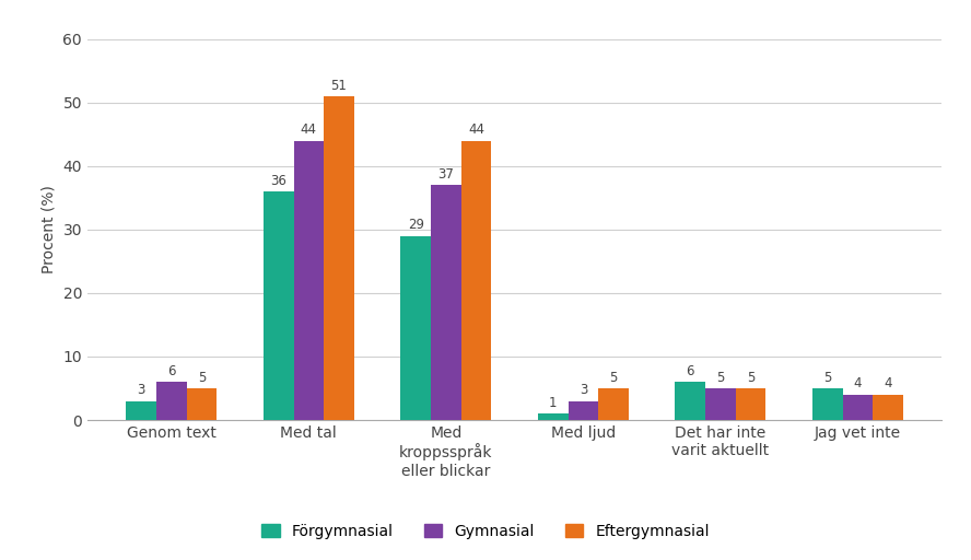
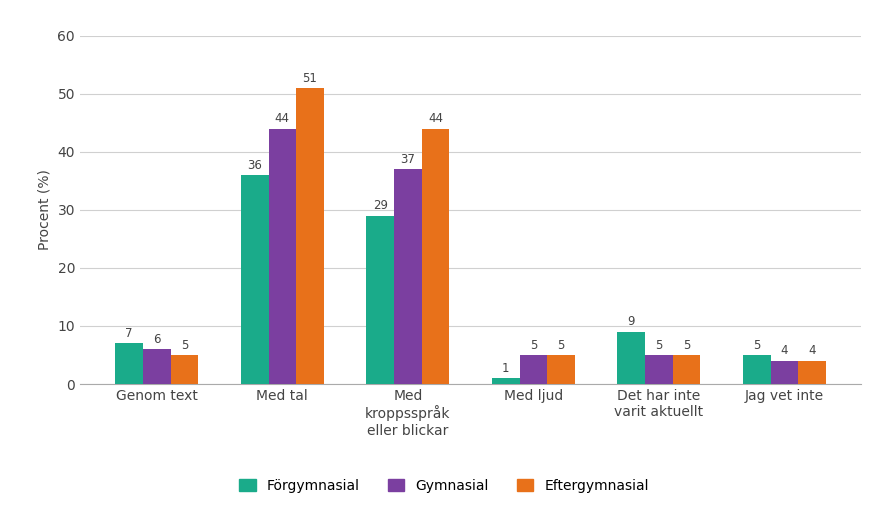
Förgymnasial/Genom text: 3 -> 7
Gymnasial/Med ljud: 3 -> 5
Förgymnasial/Det har inte varit aktuellt: 6 -> 9
